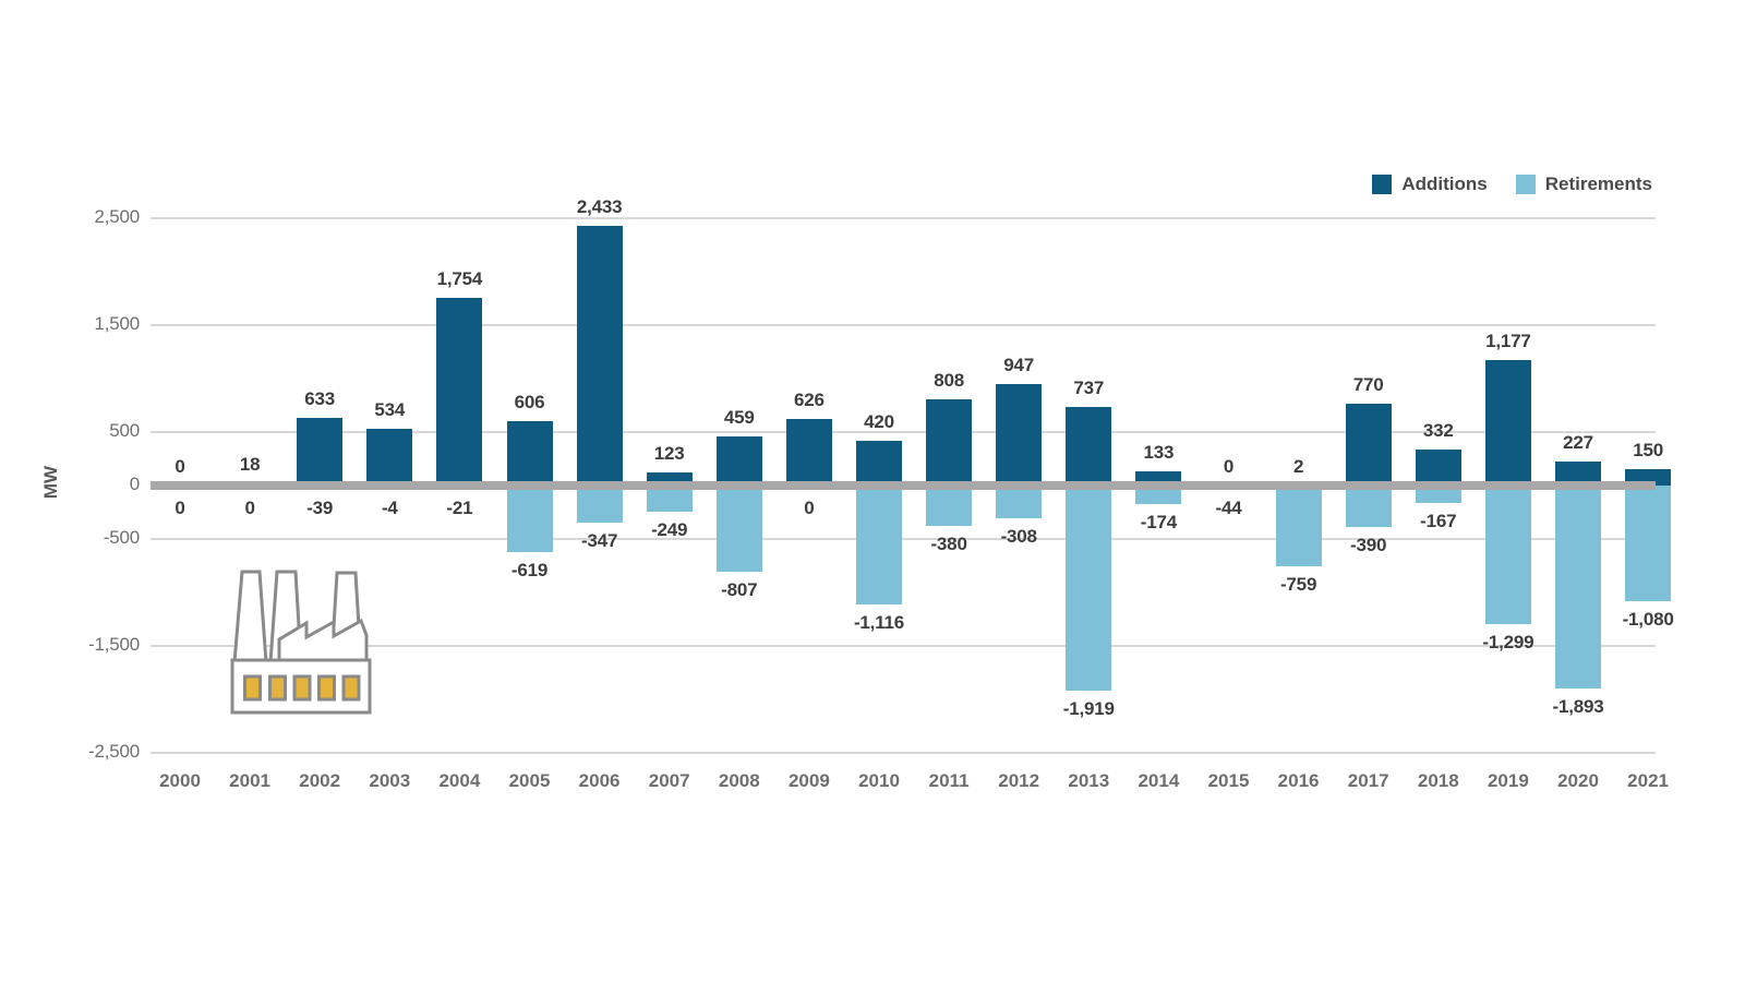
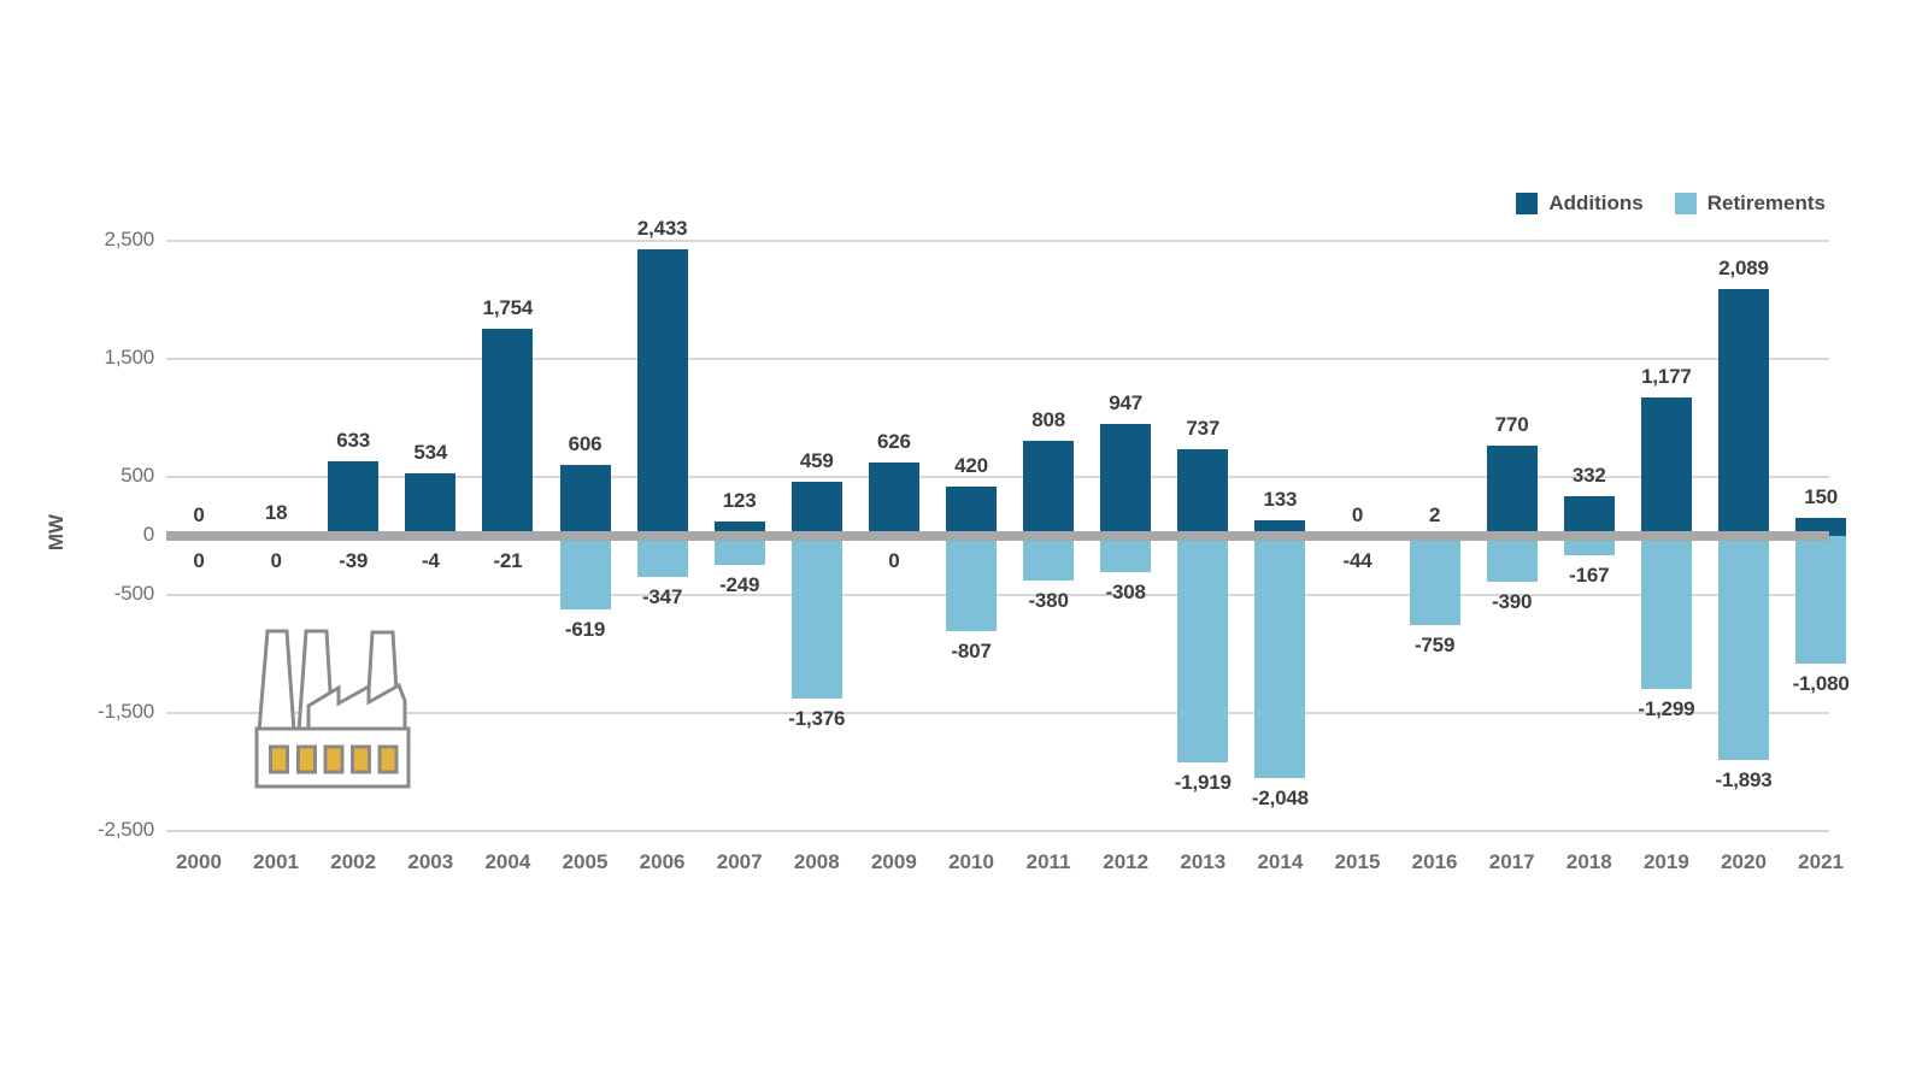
Retirements/2008: -807 -> -1,376
Retirements/2010: -1,116 -> -807
Retirements/2014: -174 -> -2,048
Additions/2020: 227 -> 2,089
